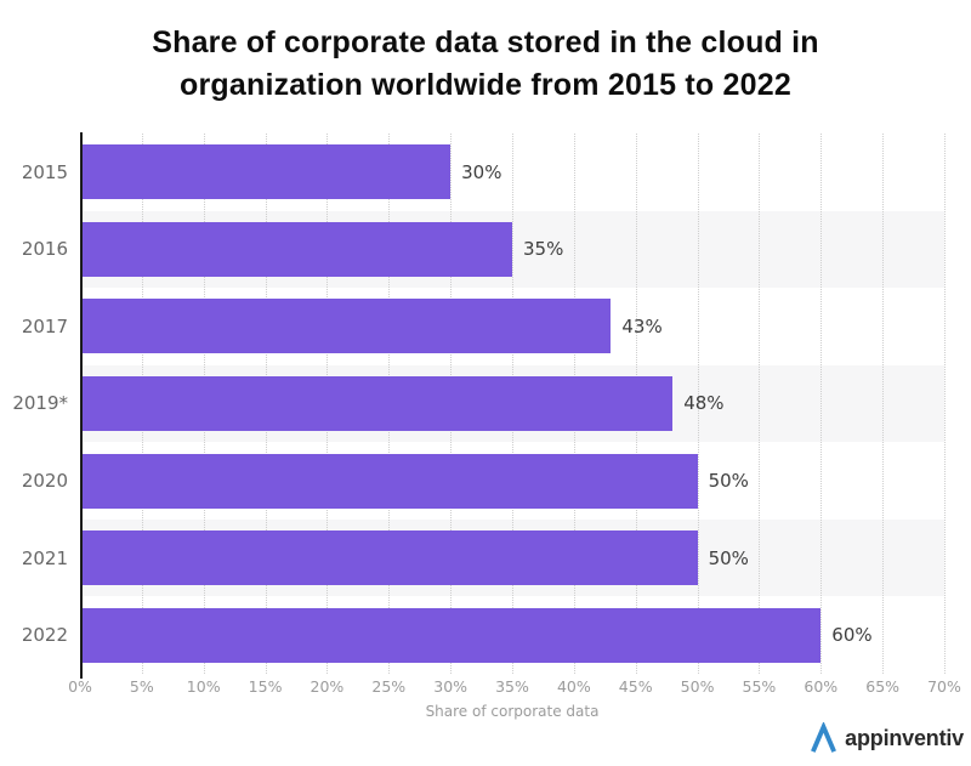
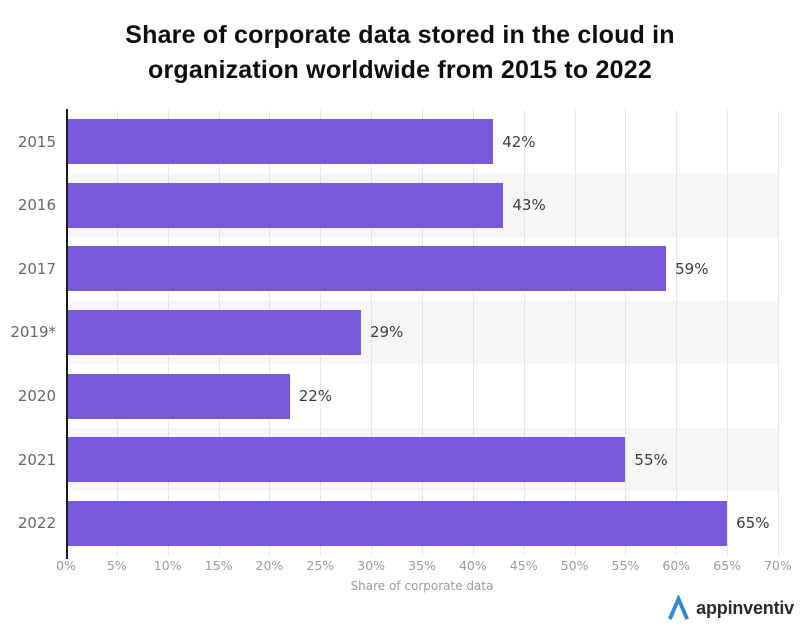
2015: 30% -> 42%
2016: 35% -> 43%
2017: 43% -> 59%
2019*: 48% -> 29%
2020: 50% -> 22%
2021: 50% -> 55%
2022: 60% -> 65%
